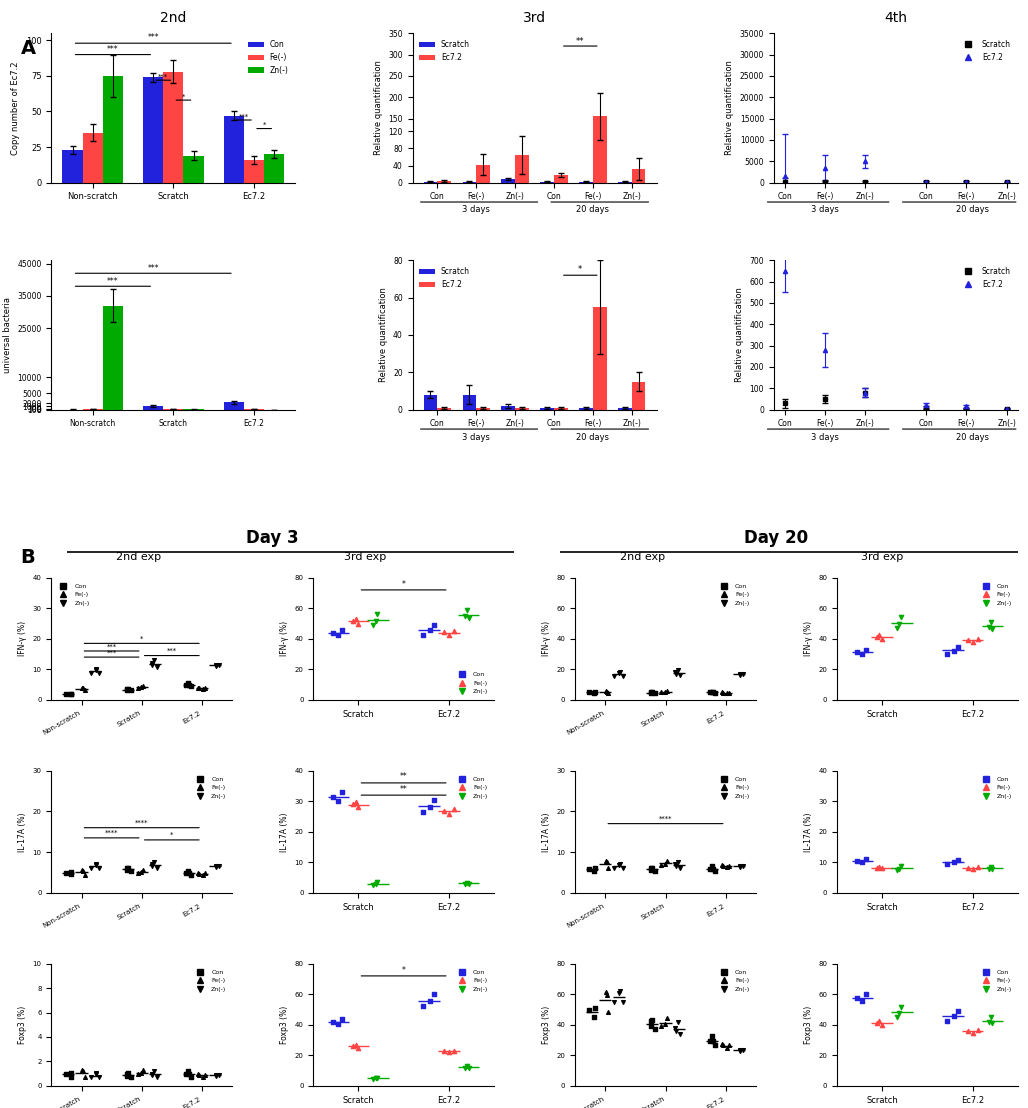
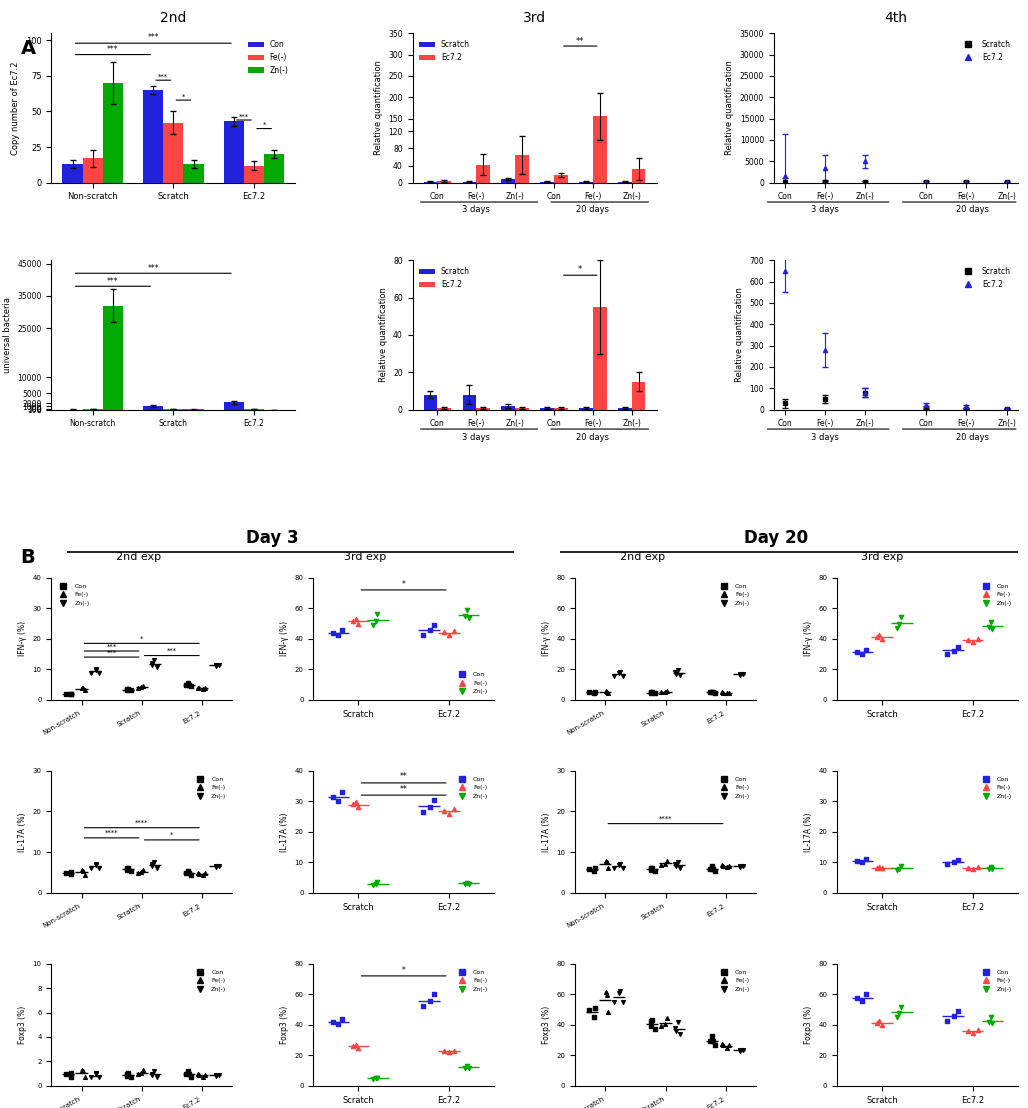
2nd/Con/Non-scratch: 23 -> 13
2nd/Fe(-)/Non-scratch: 35 -> 17
2nd/Zn(-)/Non-scratch: 75 -> 70
2nd/Con/Scratch: 74 -> 65
2nd/Fe(-)/Scratch: 78 -> 42
2nd/Zn(-)/Scratch: 19 -> 13
2nd/Con/Ec7.2: 47 -> 43
2nd/Fe(-)/Ec7.2: 16 -> 12
